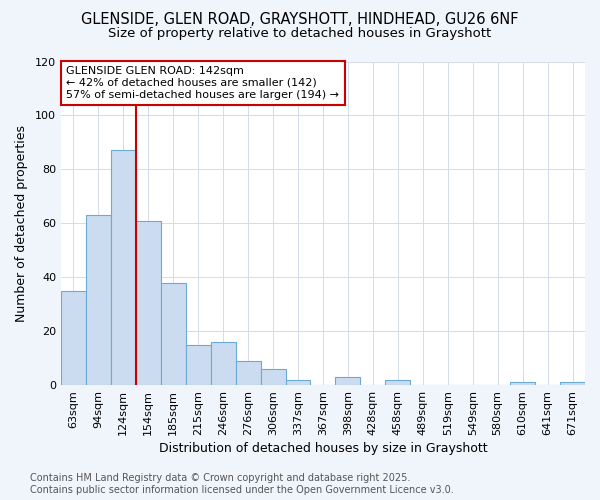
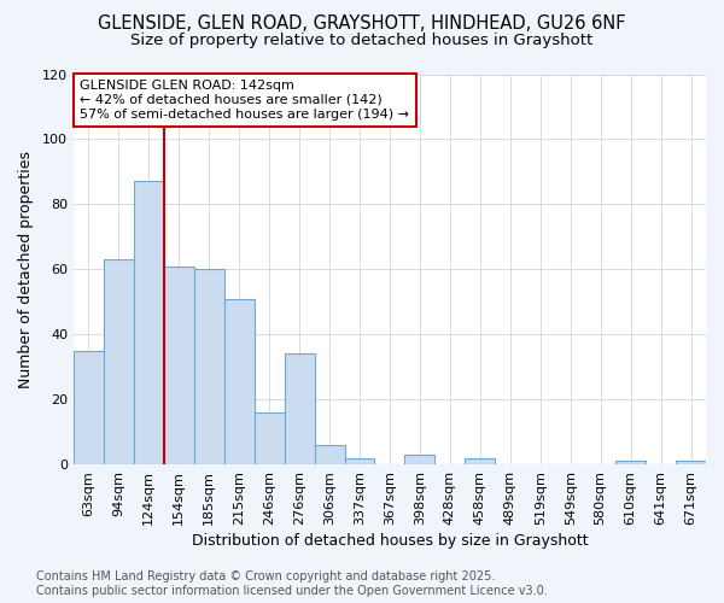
185sqm: 38 -> 60
215sqm: 15 -> 51
276sqm: 9 -> 34
